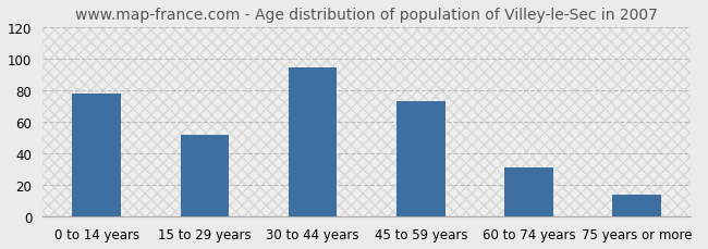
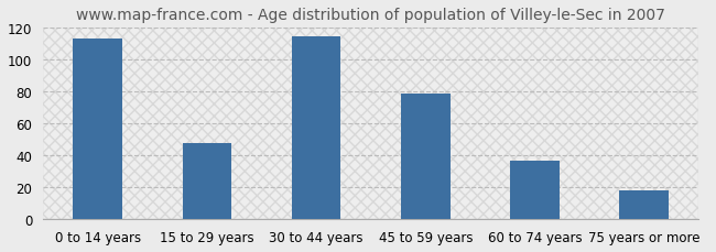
0 to 14 years: 78 -> 113
15 to 29 years: 52 -> 48
30 to 44 years: 95 -> 115
45 to 59 years: 73 -> 79
60 to 74 years: 31 -> 37
75 years or more: 14 -> 18
